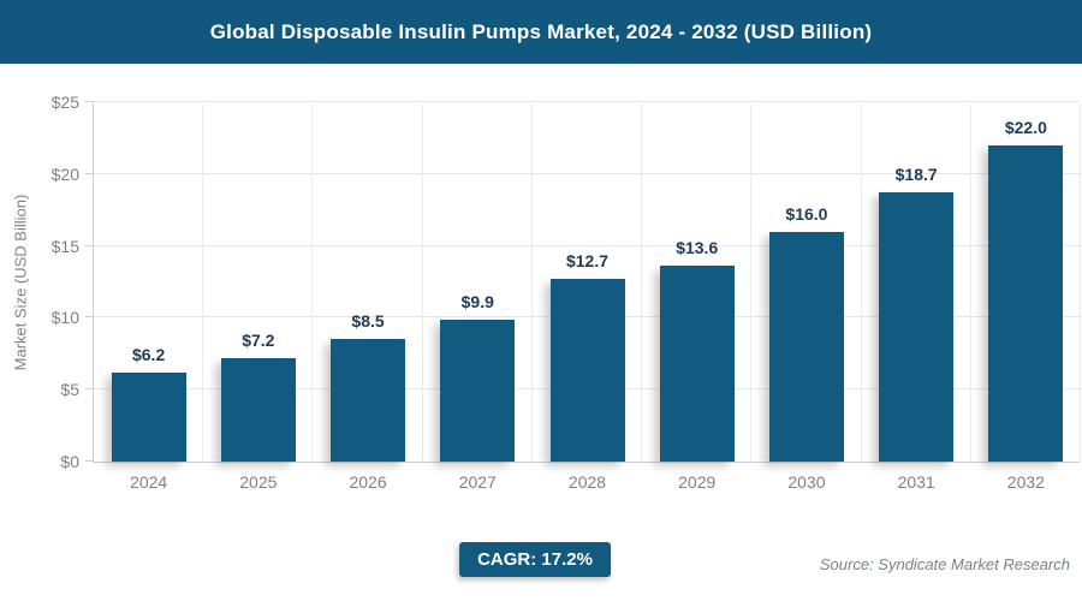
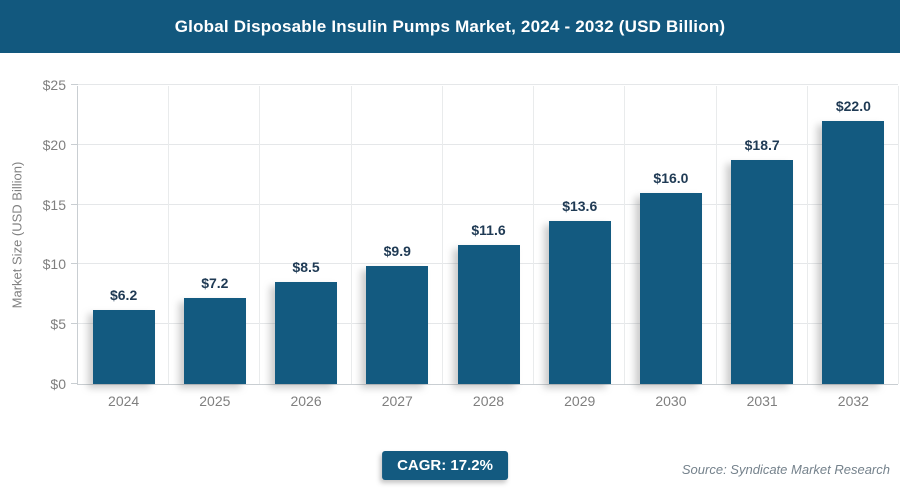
2028: $12.7 -> $11.6
